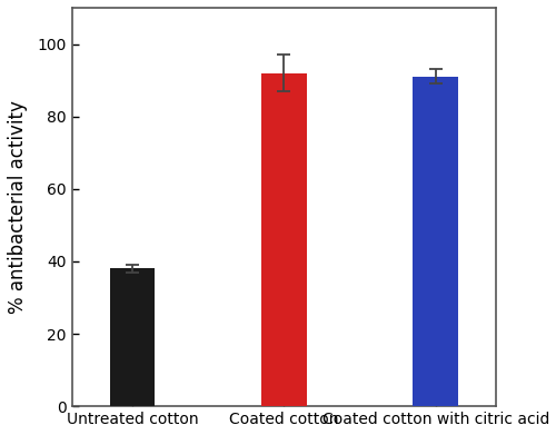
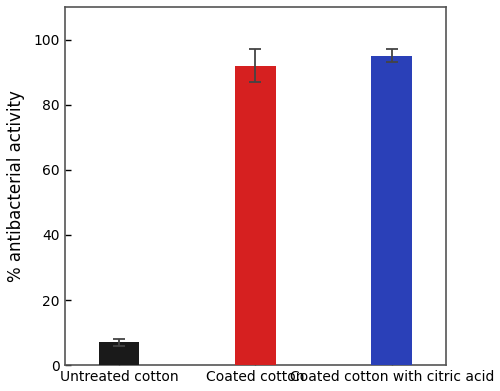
Untreated cotton: 38 -> 7
Coated cotton with citric acid: 91 -> 95
